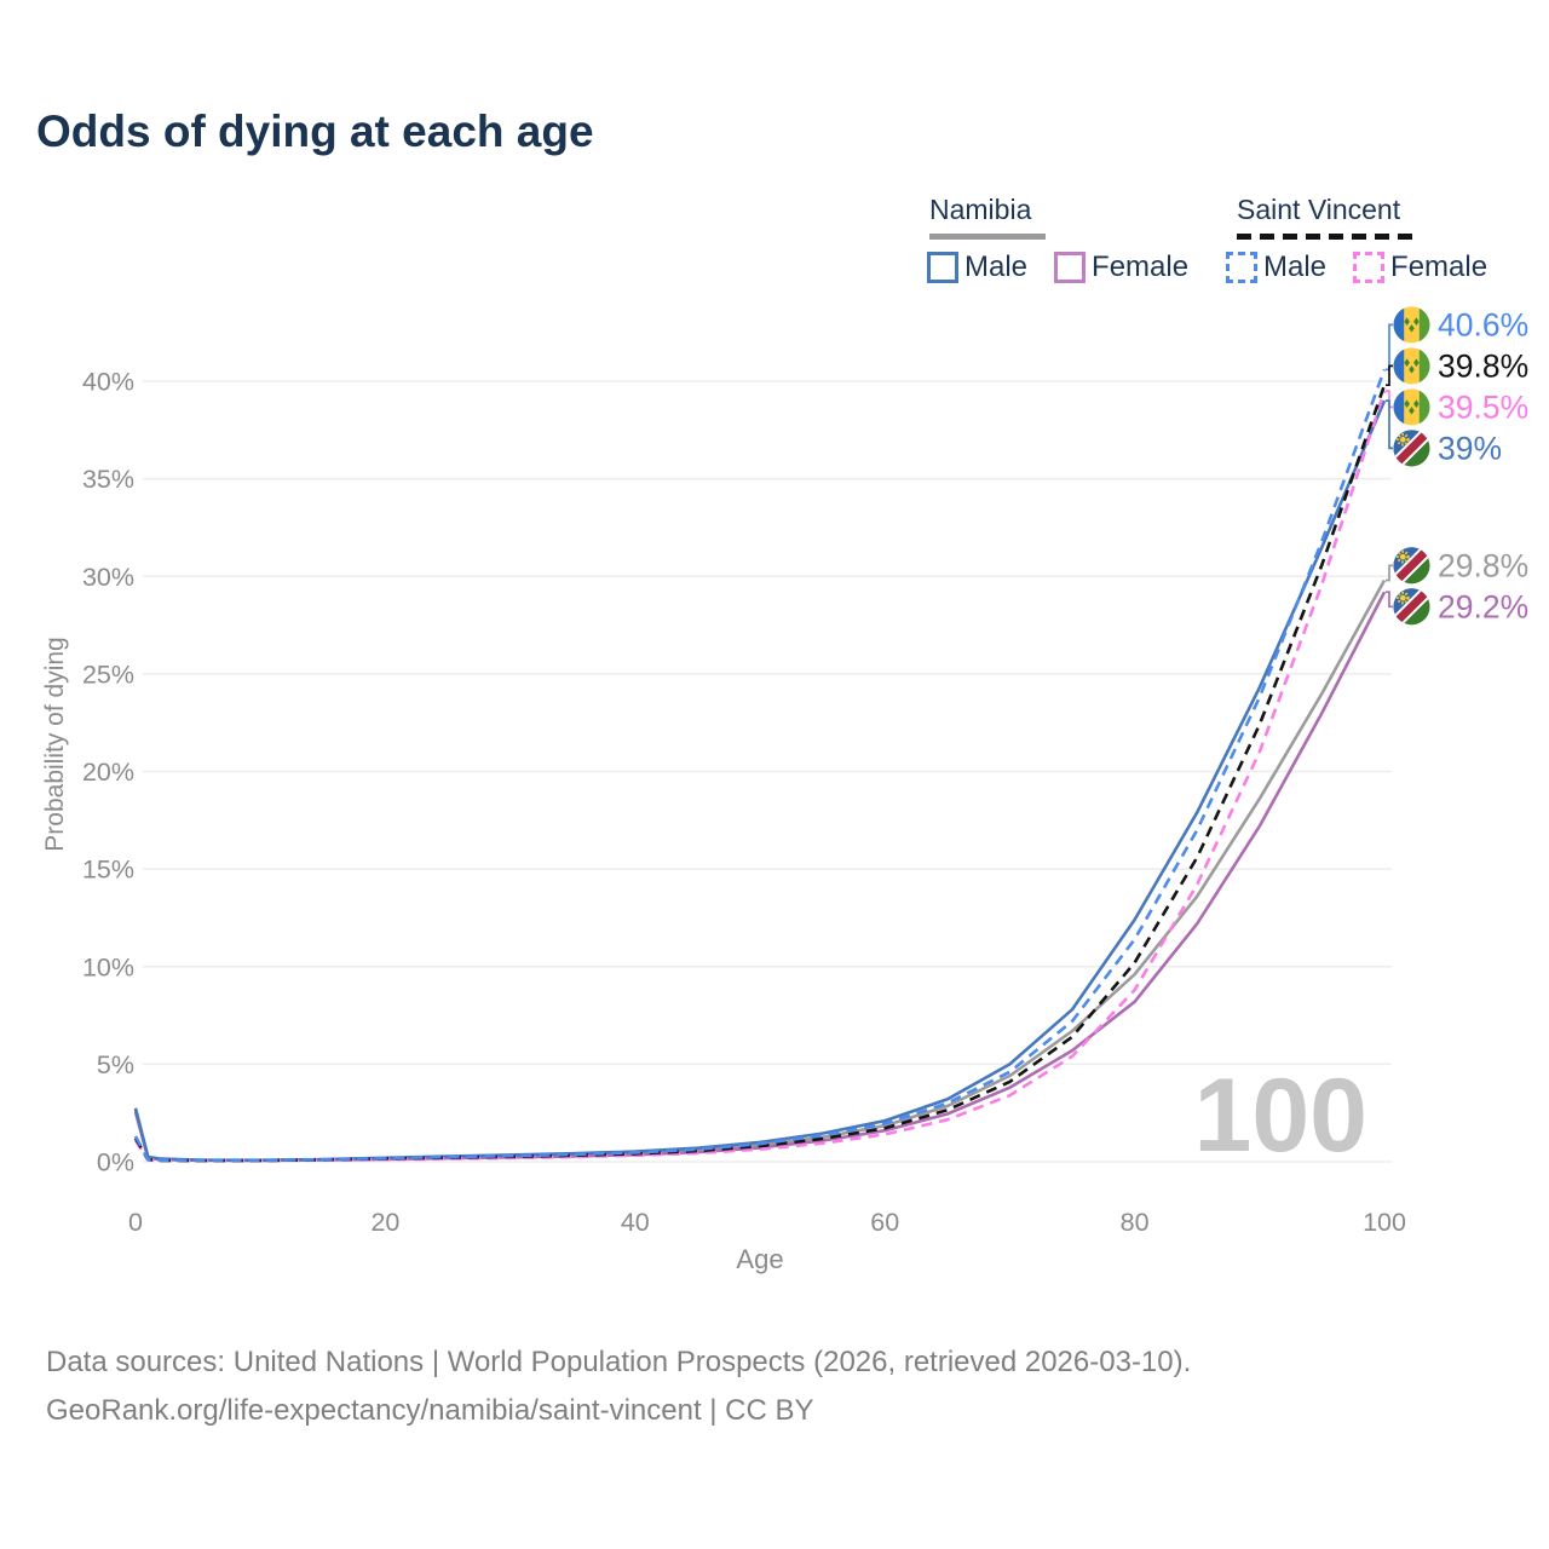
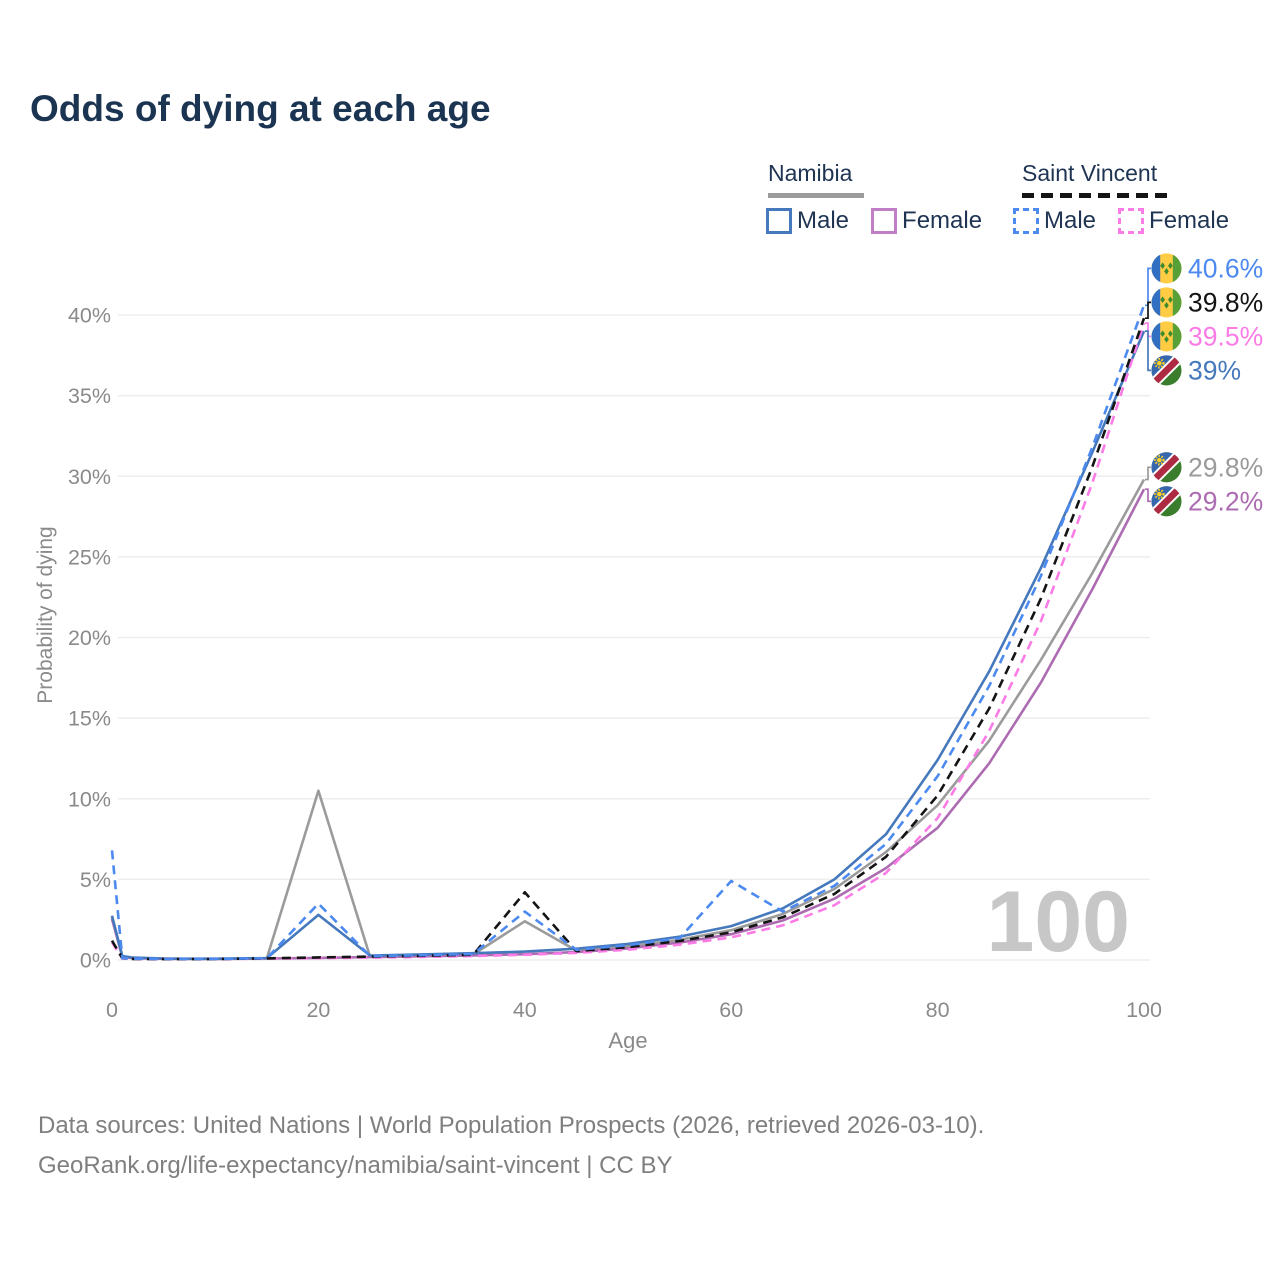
Saint Vincent Male/0: 1.3% -> 6.8%
Namibia/20: 0.2% -> 10.5%
Namibia Male/20: 0.2% -> 2.8%
Saint Vincent Male/20: 0.2% -> 3.5%
Namibia/40: 0.4% -> 2.4%
Saint Vincent/40: 0.4% -> 4.2%
Saint Vincent Male/40: 0.5% -> 3.0%
Saint Vincent Male/60: 1.9% -> 4.9%
